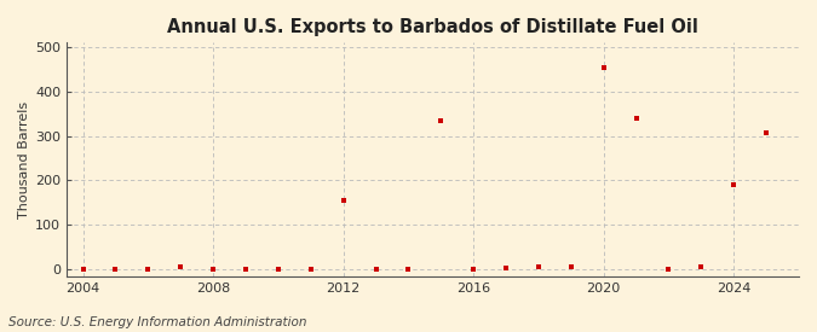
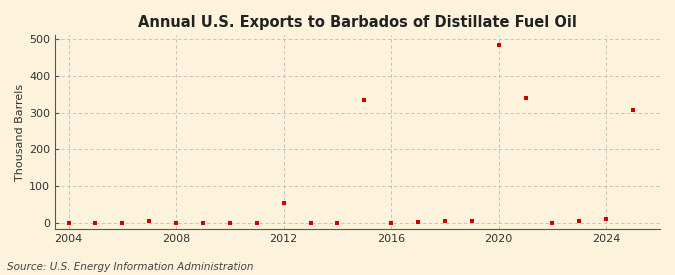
2012: 155 -> 55
2020: 455 -> 483
2024: 190 -> 10
